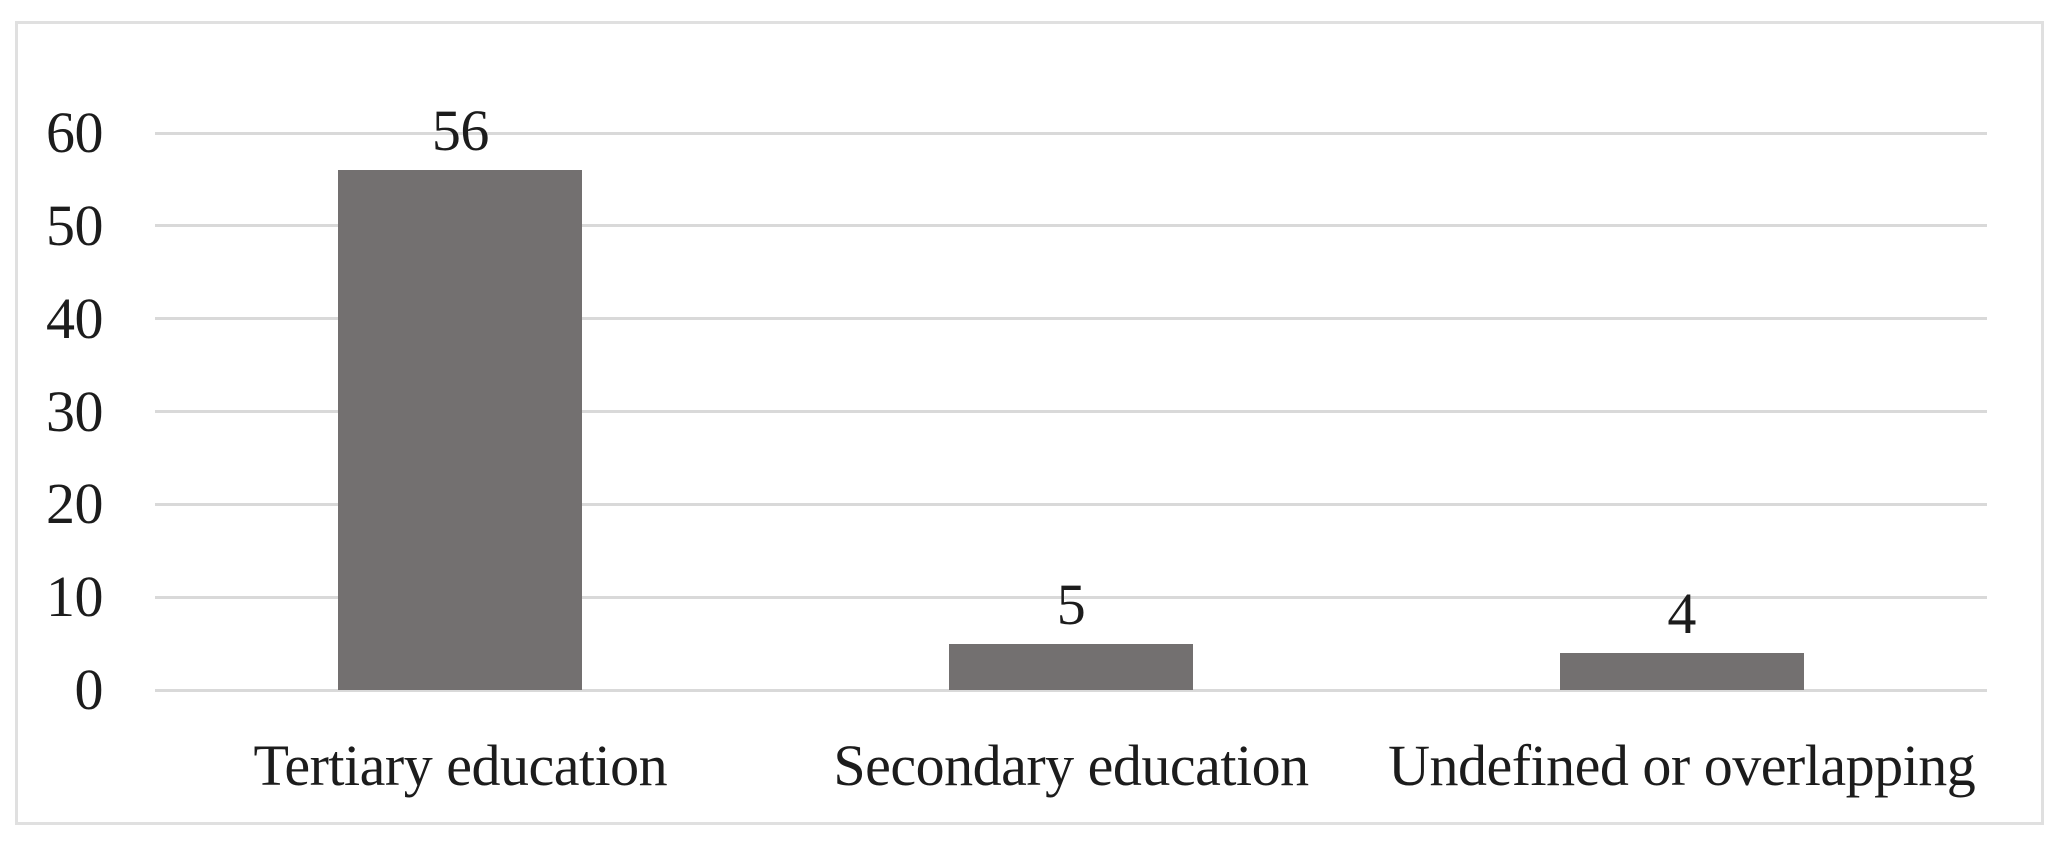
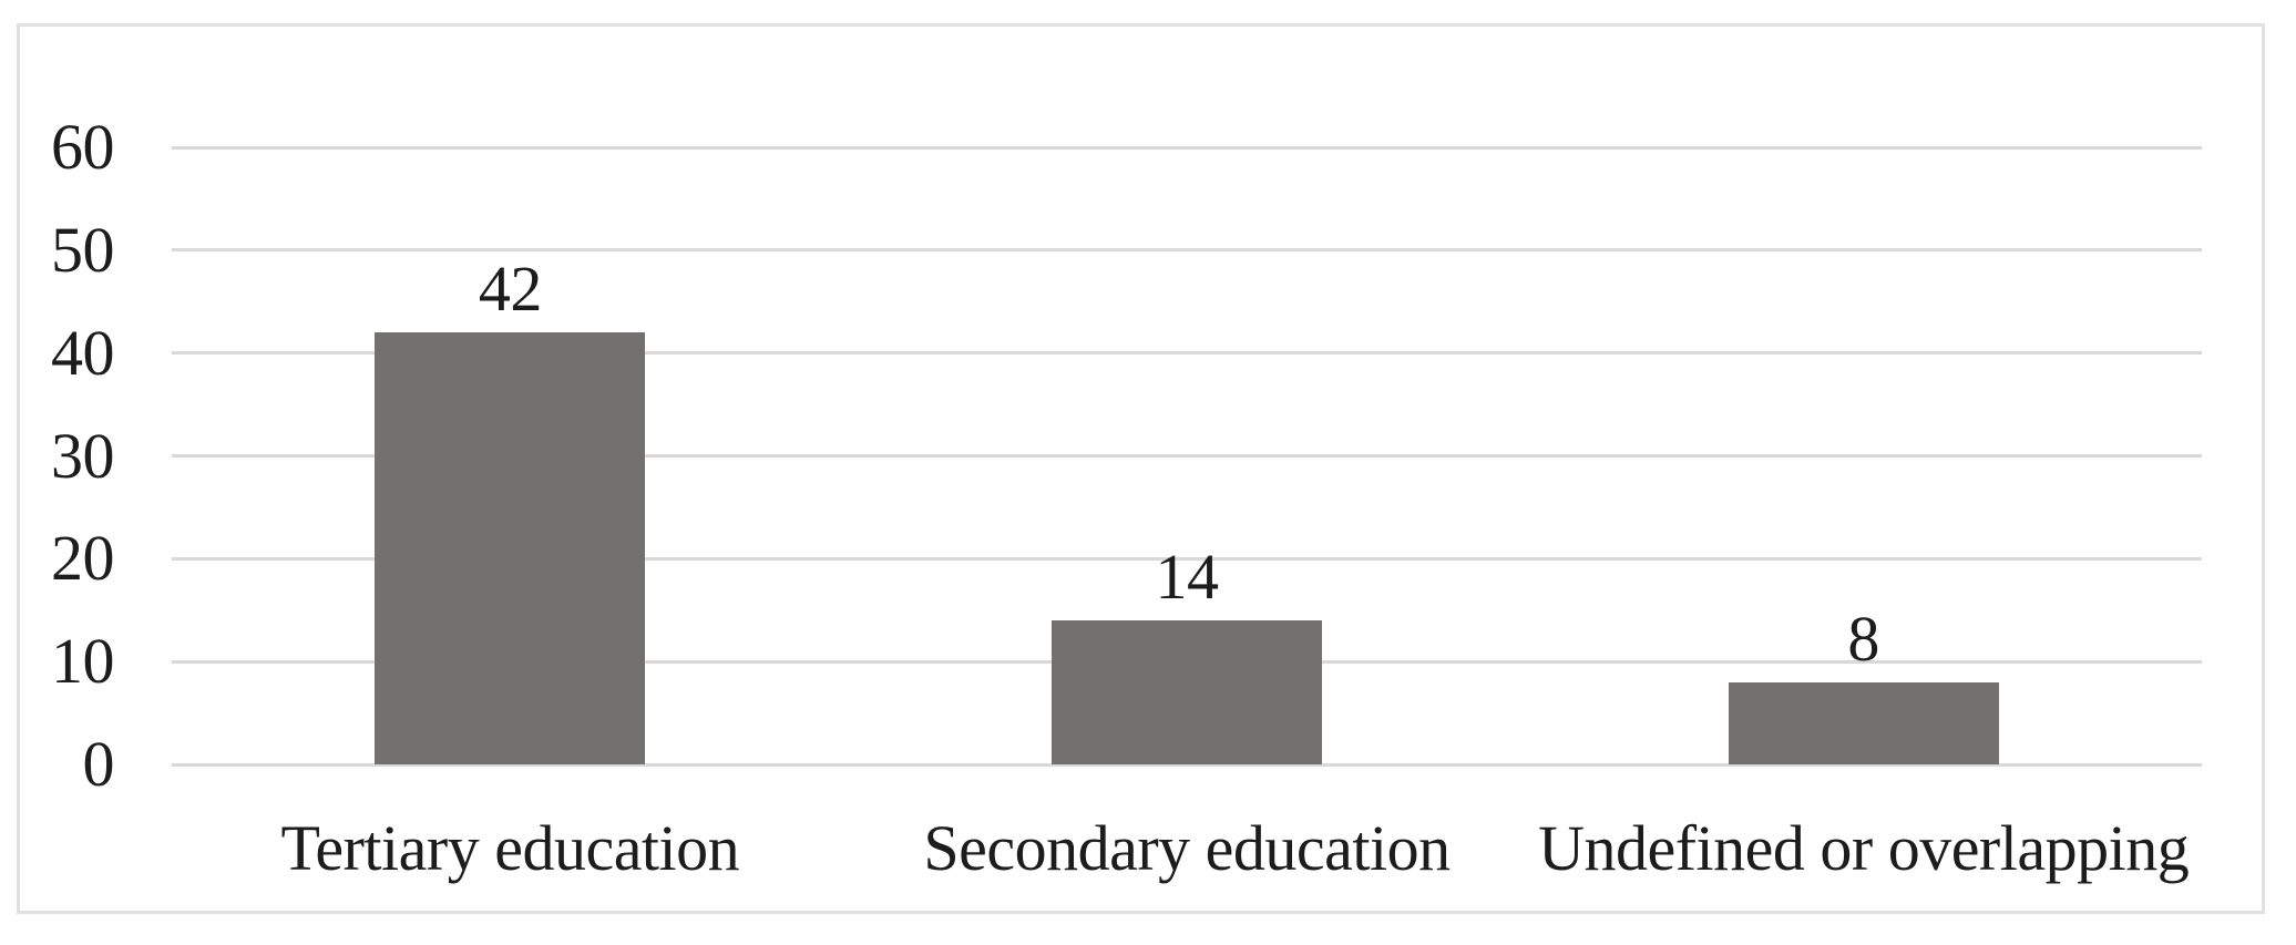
Tertiary education: 56 -> 42
Secondary education: 5 -> 14
Undefined or overlapping: 4 -> 8
